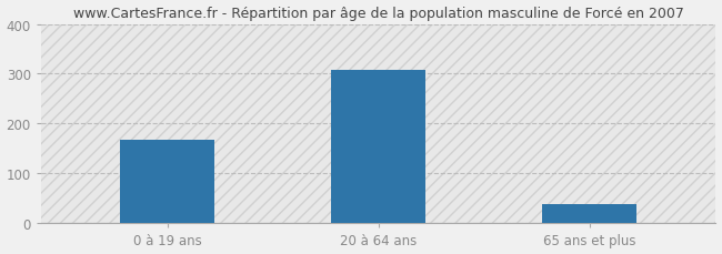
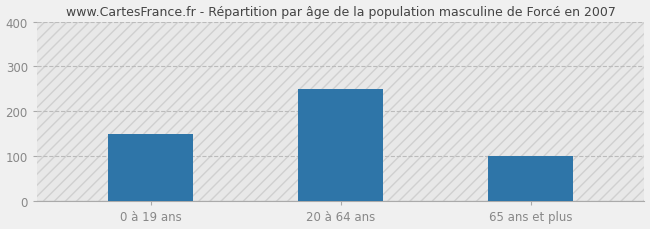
0 à 19 ans: 168 -> 150
20 à 64 ans: 307 -> 250
65 ans et plus: 38 -> 100
